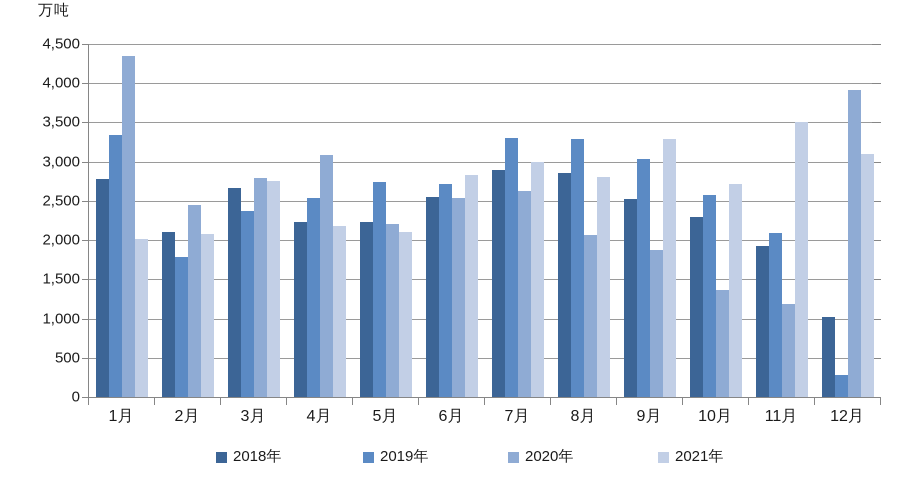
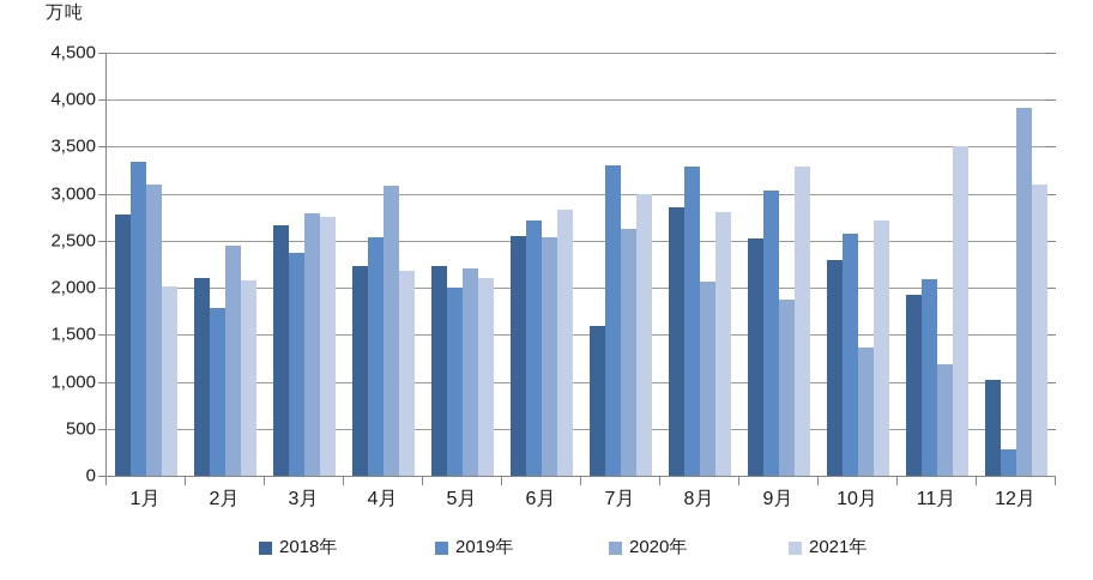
2020年/1月: 4400 -> 3100
2019年/5月: 2700 -> 2000
2018年/7月: 2900 -> 1600
